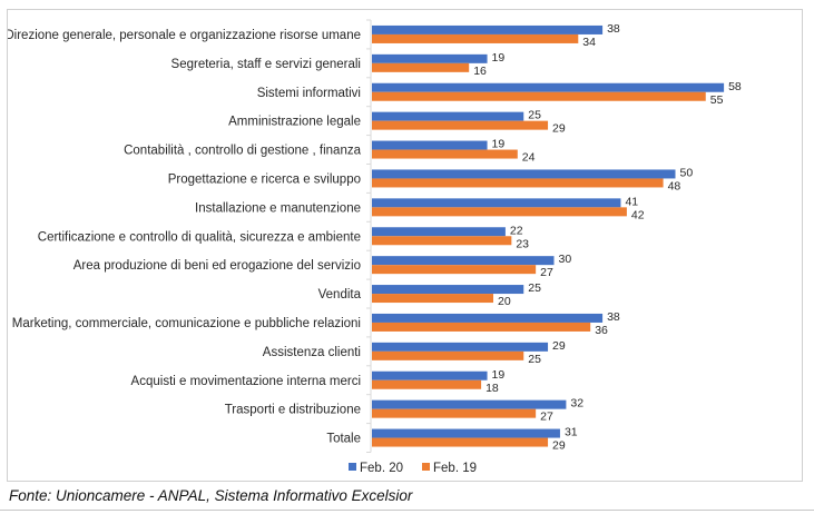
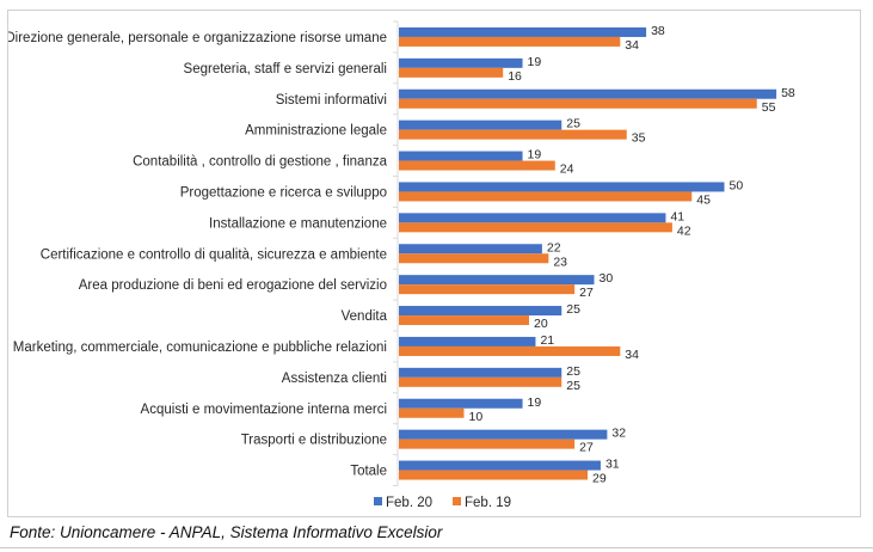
Feb. 19/Amministrazione legale: 29 -> 35
Feb. 19/Progettazione e ricerca e sviluppo: 48 -> 45
Feb. 20/Marketing, commerciale, comunicazione e pubbliche relazioni: 38 -> 21
Feb. 19/Marketing, commerciale, comunicazione e pubbliche relazioni: 36 -> 34
Feb. 20/Assistenza clienti: 29 -> 25
Feb. 19/Acquisti e movimentazione interna merci: 18 -> 10
